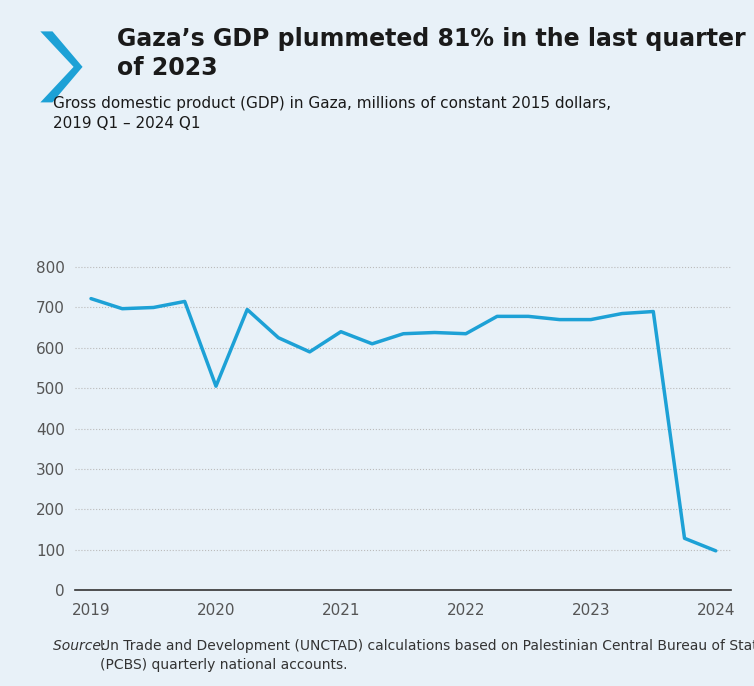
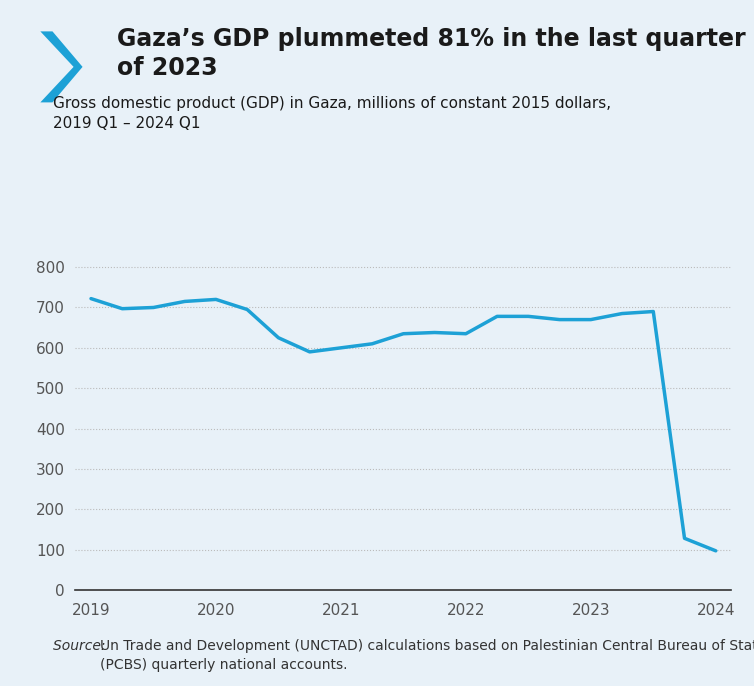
2020: 505 -> 720
2021: 640 -> 600
